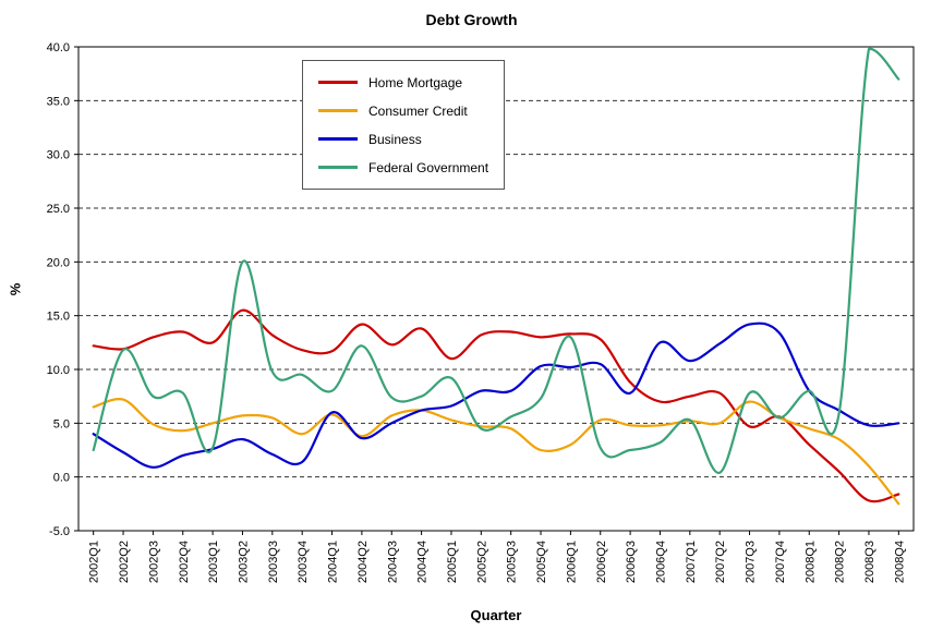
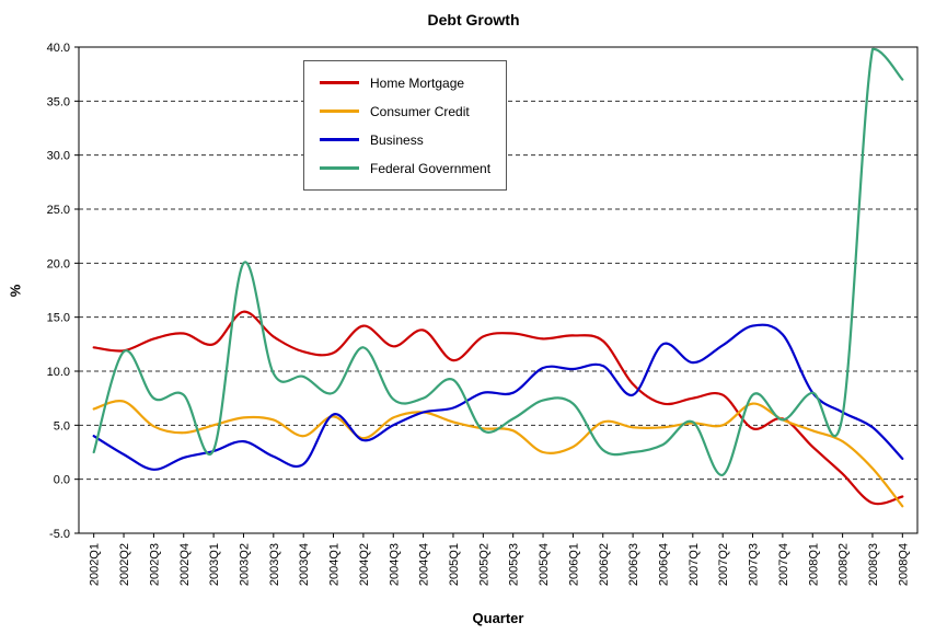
Federal Government/2006Q1: 13 -> 7
Business/2008Q4: 5 -> 2
